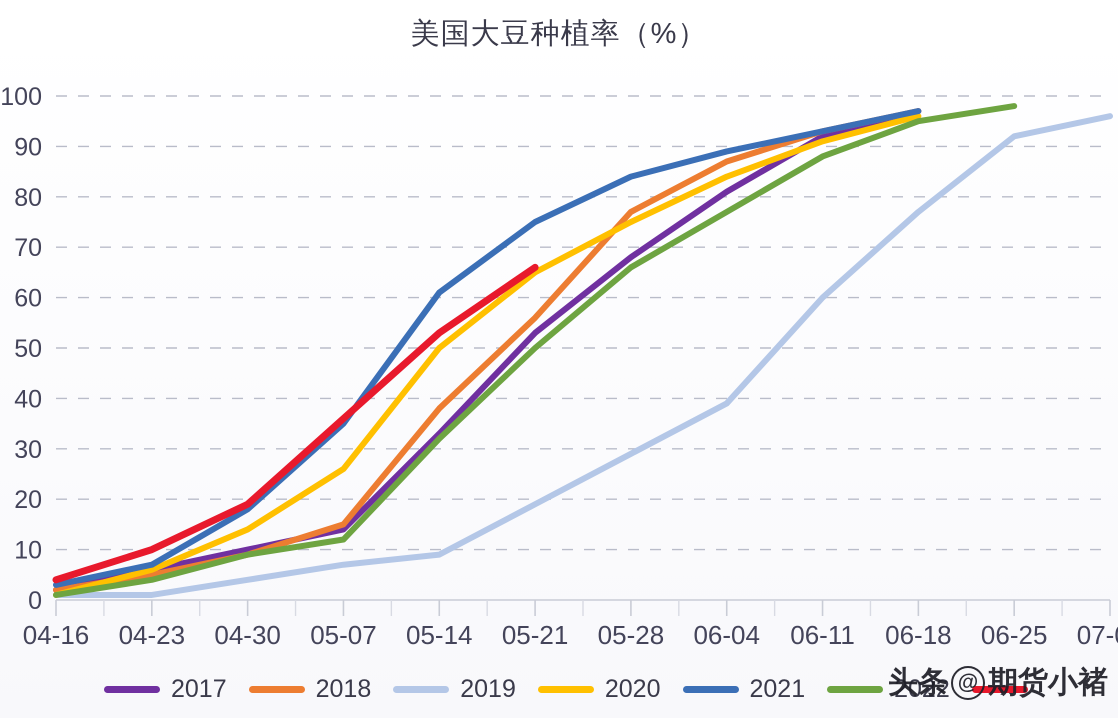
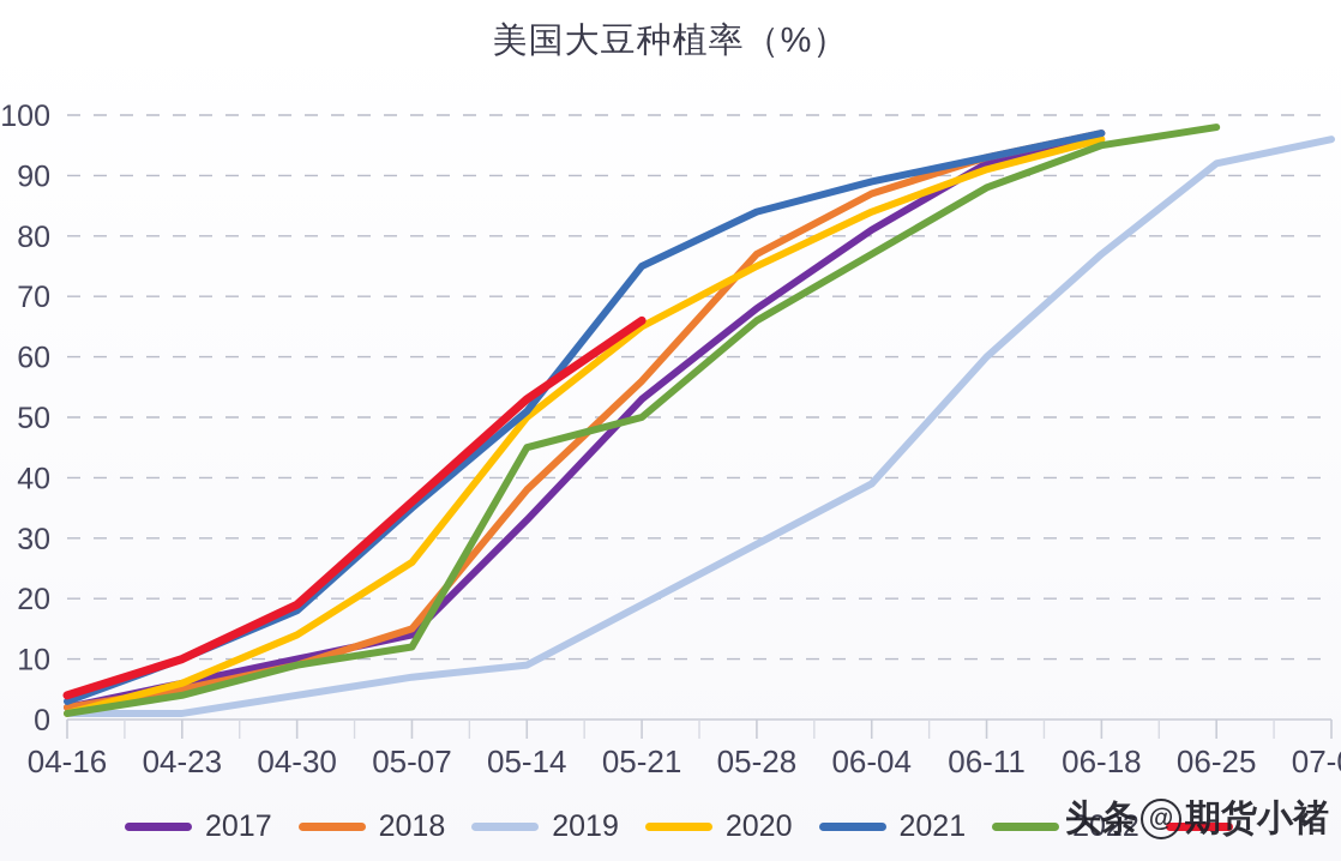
2021/04-23: 7 -> 10
2021/05-14: 61 -> 51
2022/05-14: 32 -> 45
